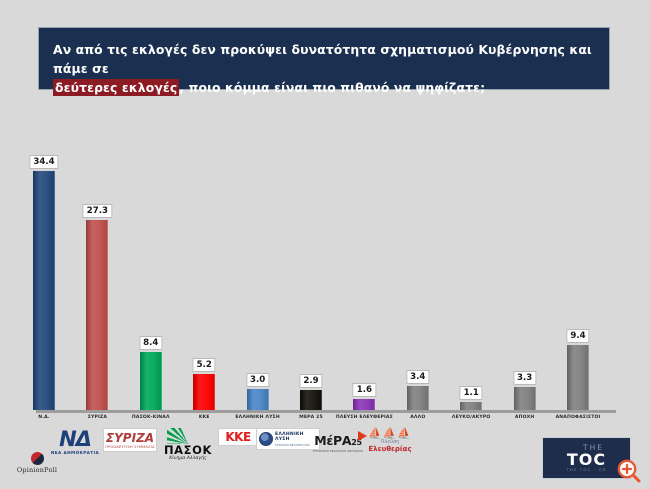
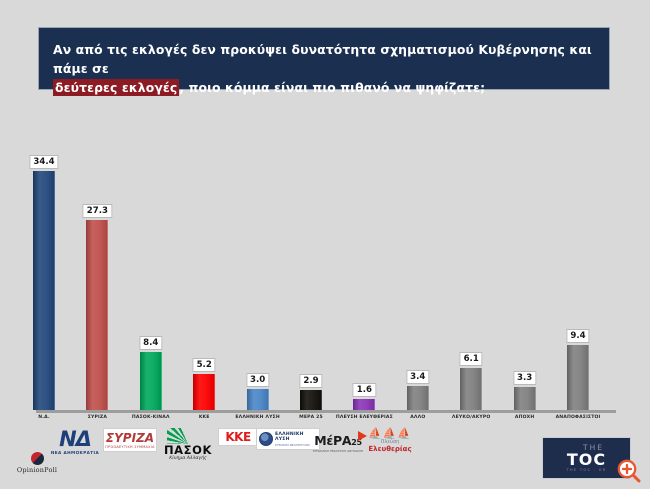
ΛΕΥΚΟ/ΑΚΥΡΟ: 1.1 -> 6.1
